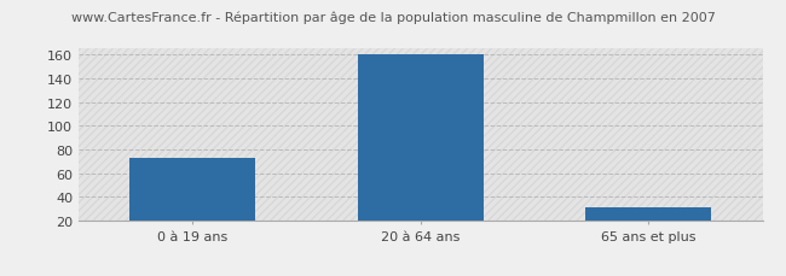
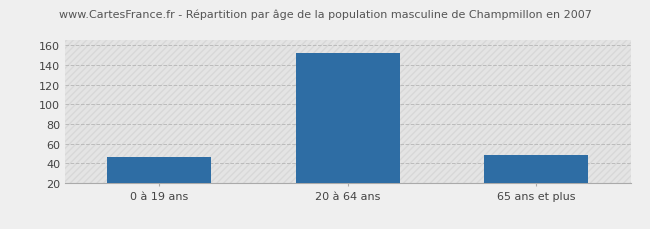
0 à 19 ans: 73 -> 46
20 à 64 ans: 160 -> 152
65 ans et plus: 31 -> 48
